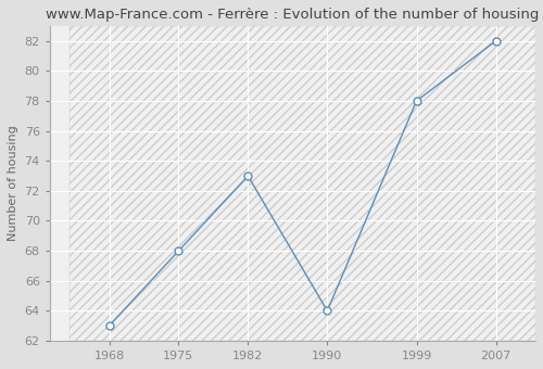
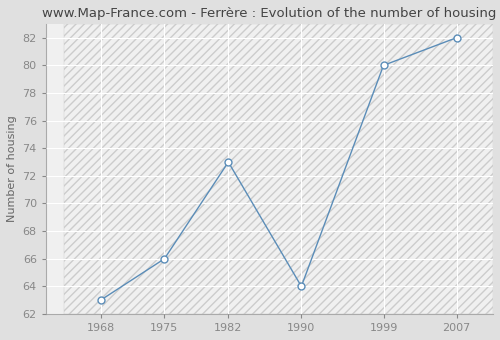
1975: 68 -> 66
1999: 78 -> 80
